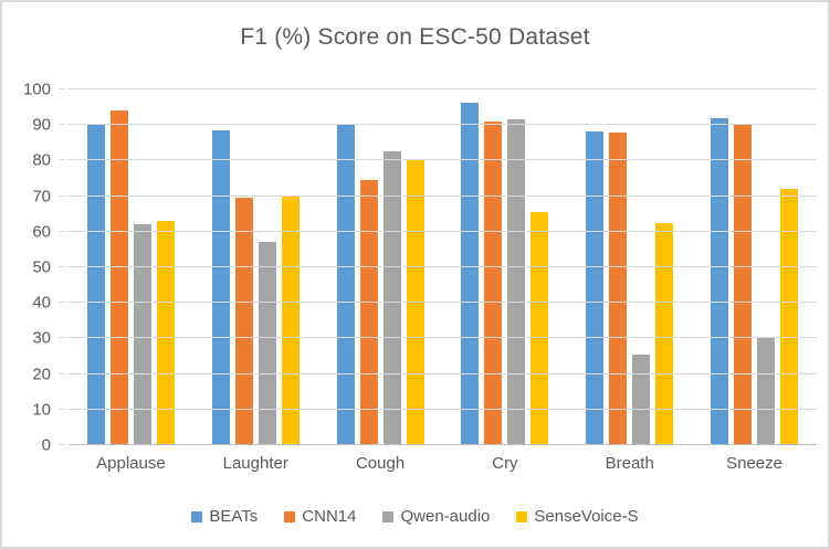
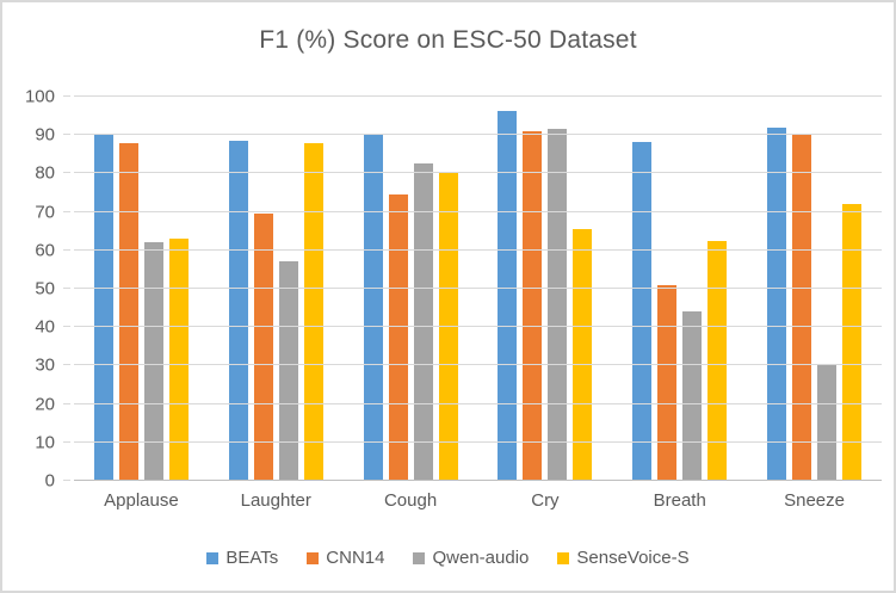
CNN14/Applause: 94 -> 88
SenseVoice-S/Laughter: 70 -> 88
CNN14/Breath: 88 -> 51
Qwen-audio/Breath: 26 -> 44
